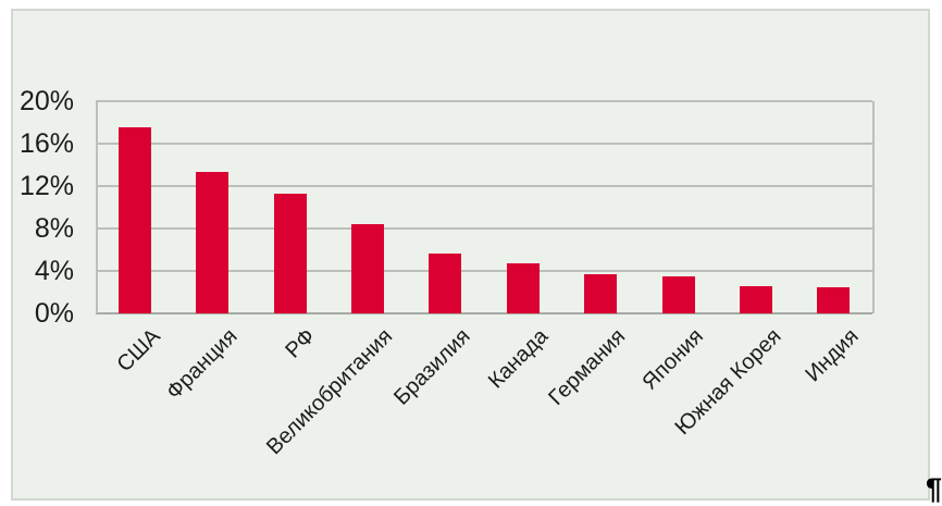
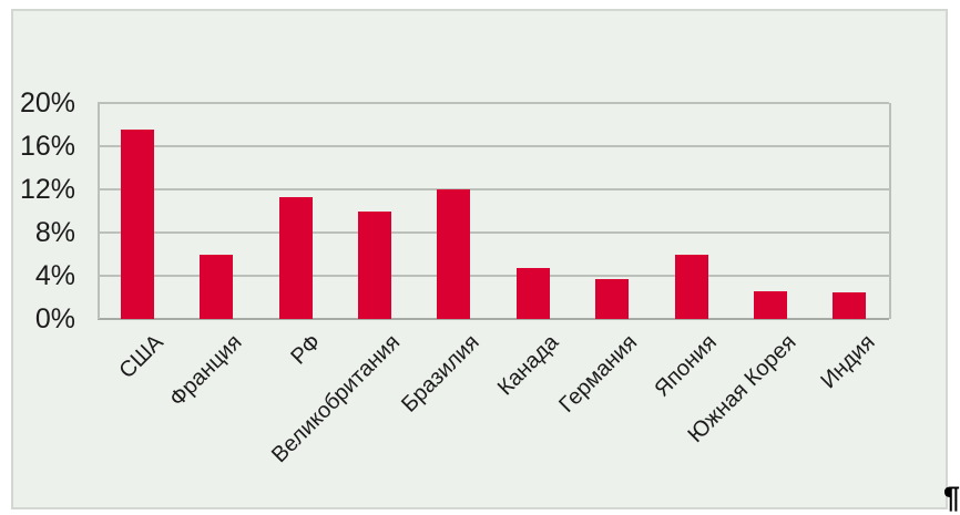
Франция: 13% -> 6%
Великобритания: 8% -> 10%
Бразилия: 6% -> 12%
Япония: 4% -> 6%
